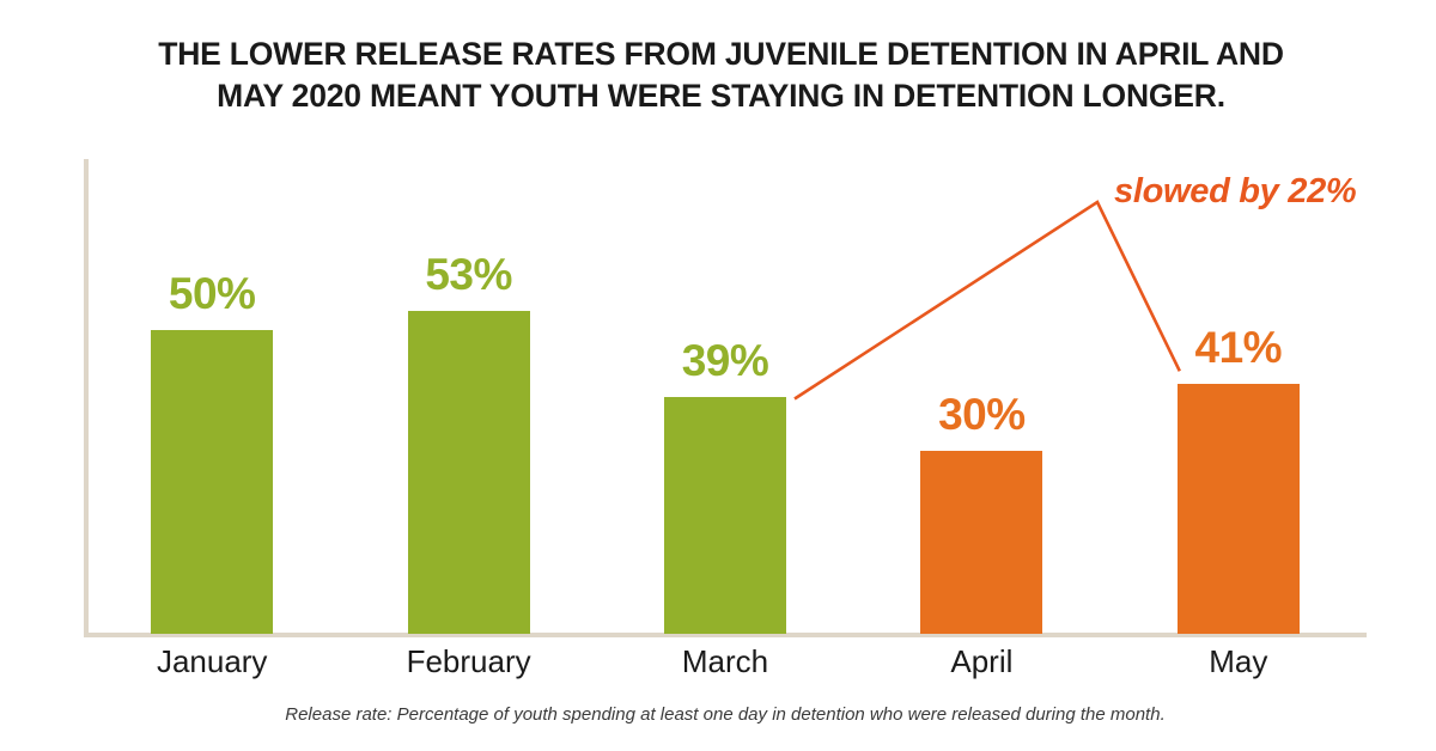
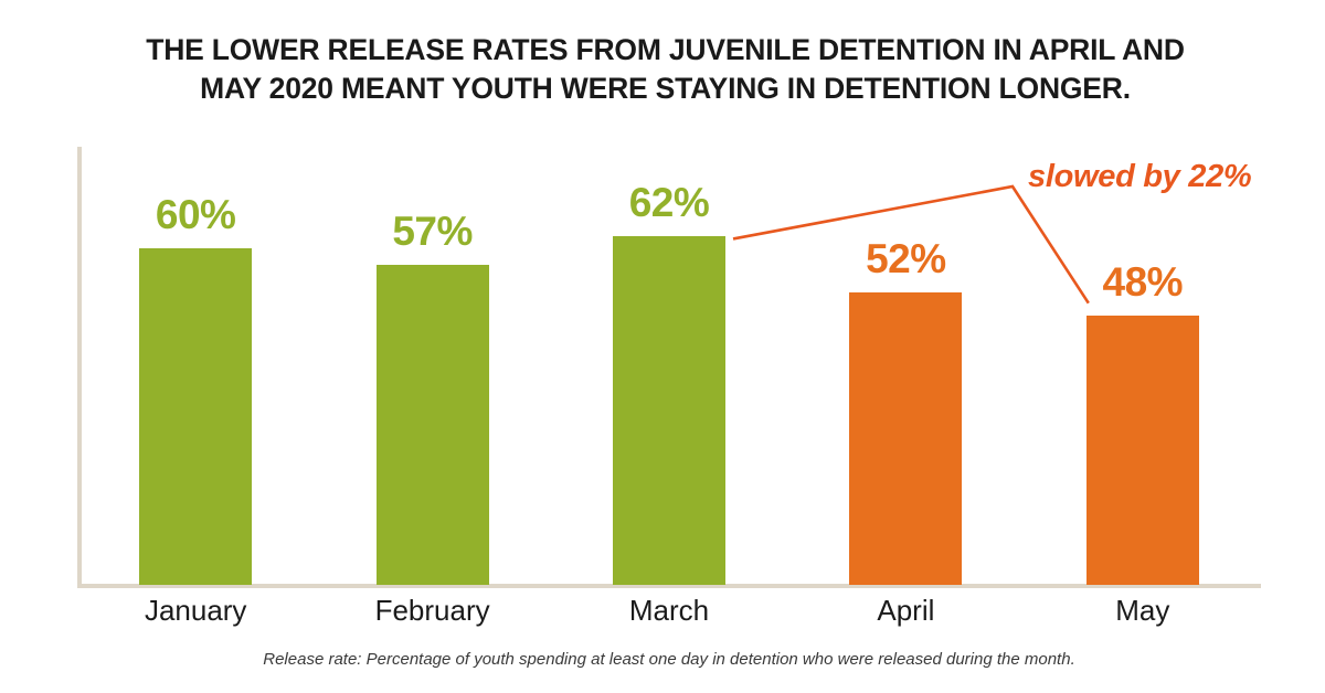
January: 50% -> 60%
February: 53% -> 57%
March: 39% -> 62%
April: 30% -> 52%
May: 41% -> 48%
